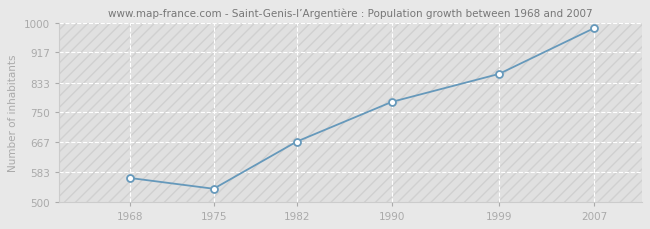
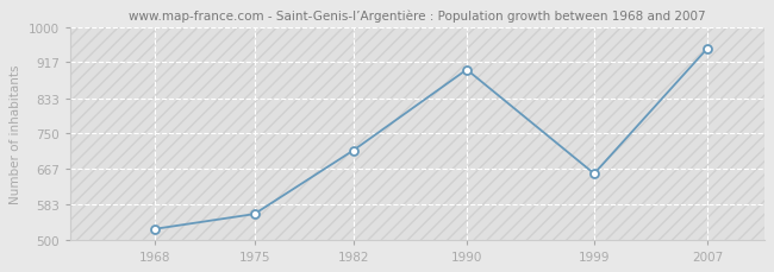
1968: 566 -> 525
1975: 536 -> 560
1982: 668 -> 710
1990: 779 -> 900
1999: 857 -> 655
2007: 985 -> 950
